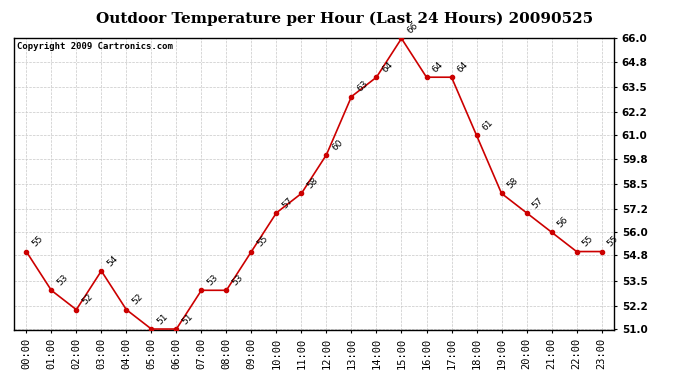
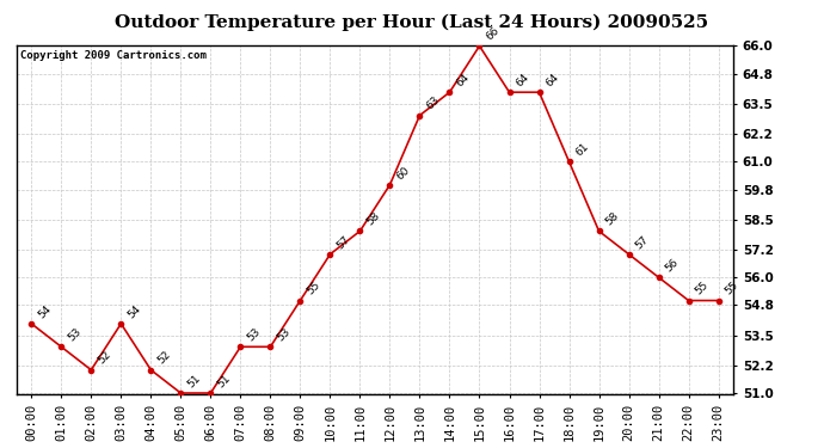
00:00: 55 -> 54
